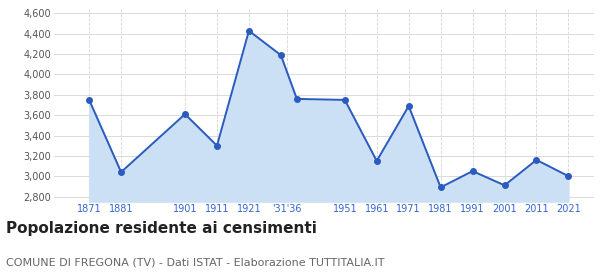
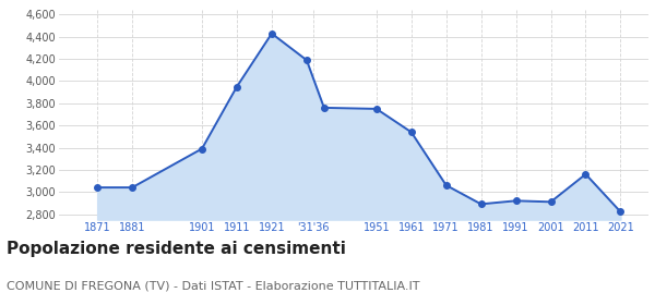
1871: 3,750 -> 3,040
1901: 3,610 -> 3,390
1911: 3,300 -> 3,950
1961: 3,150 -> 3,540
1971: 3,690 -> 3,060
1991: 3,050 -> 2,920
2021: 3,000 -> 2,820
